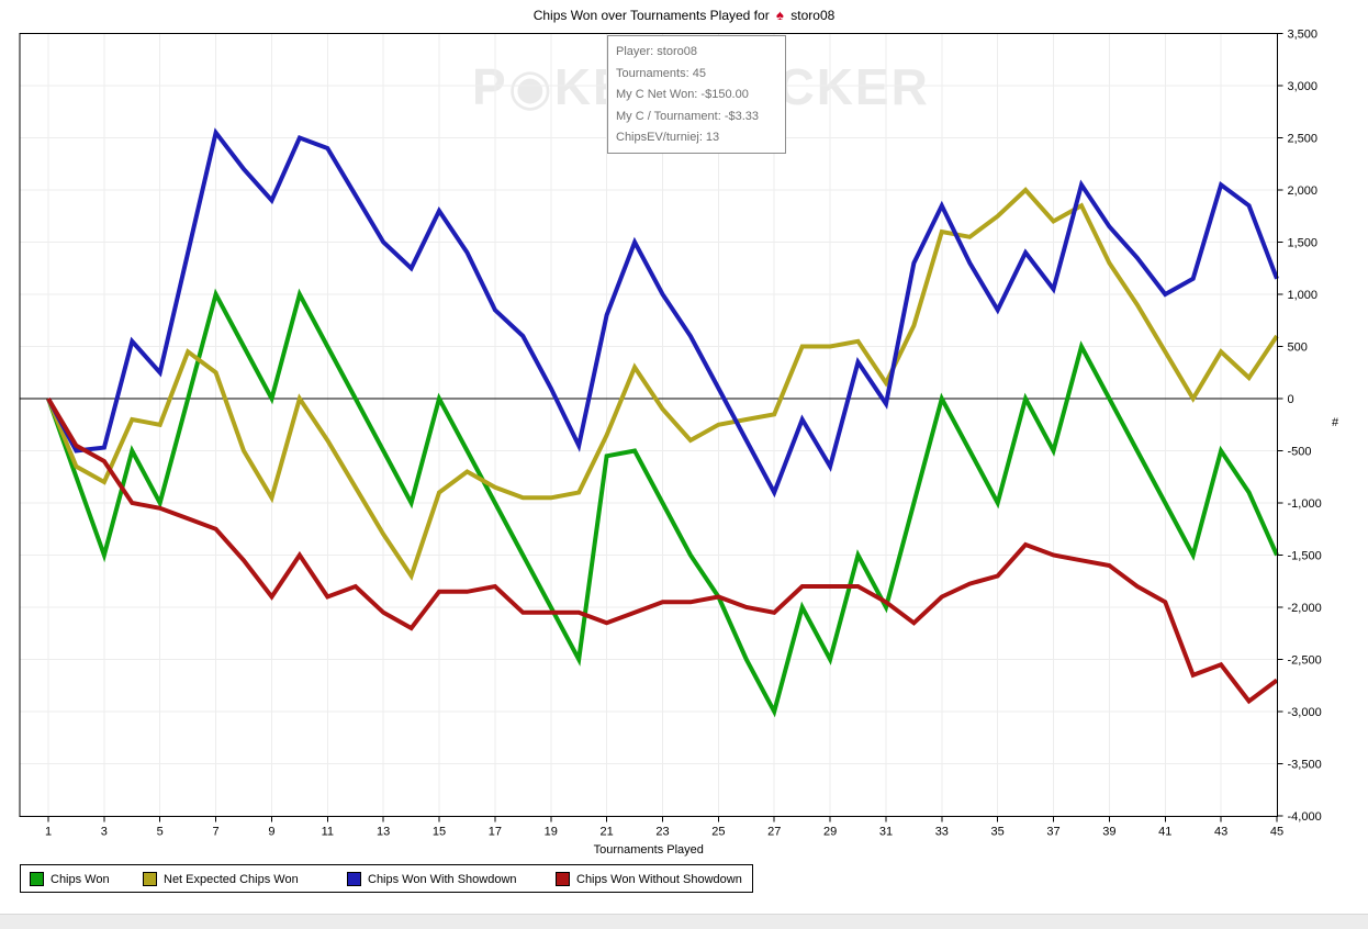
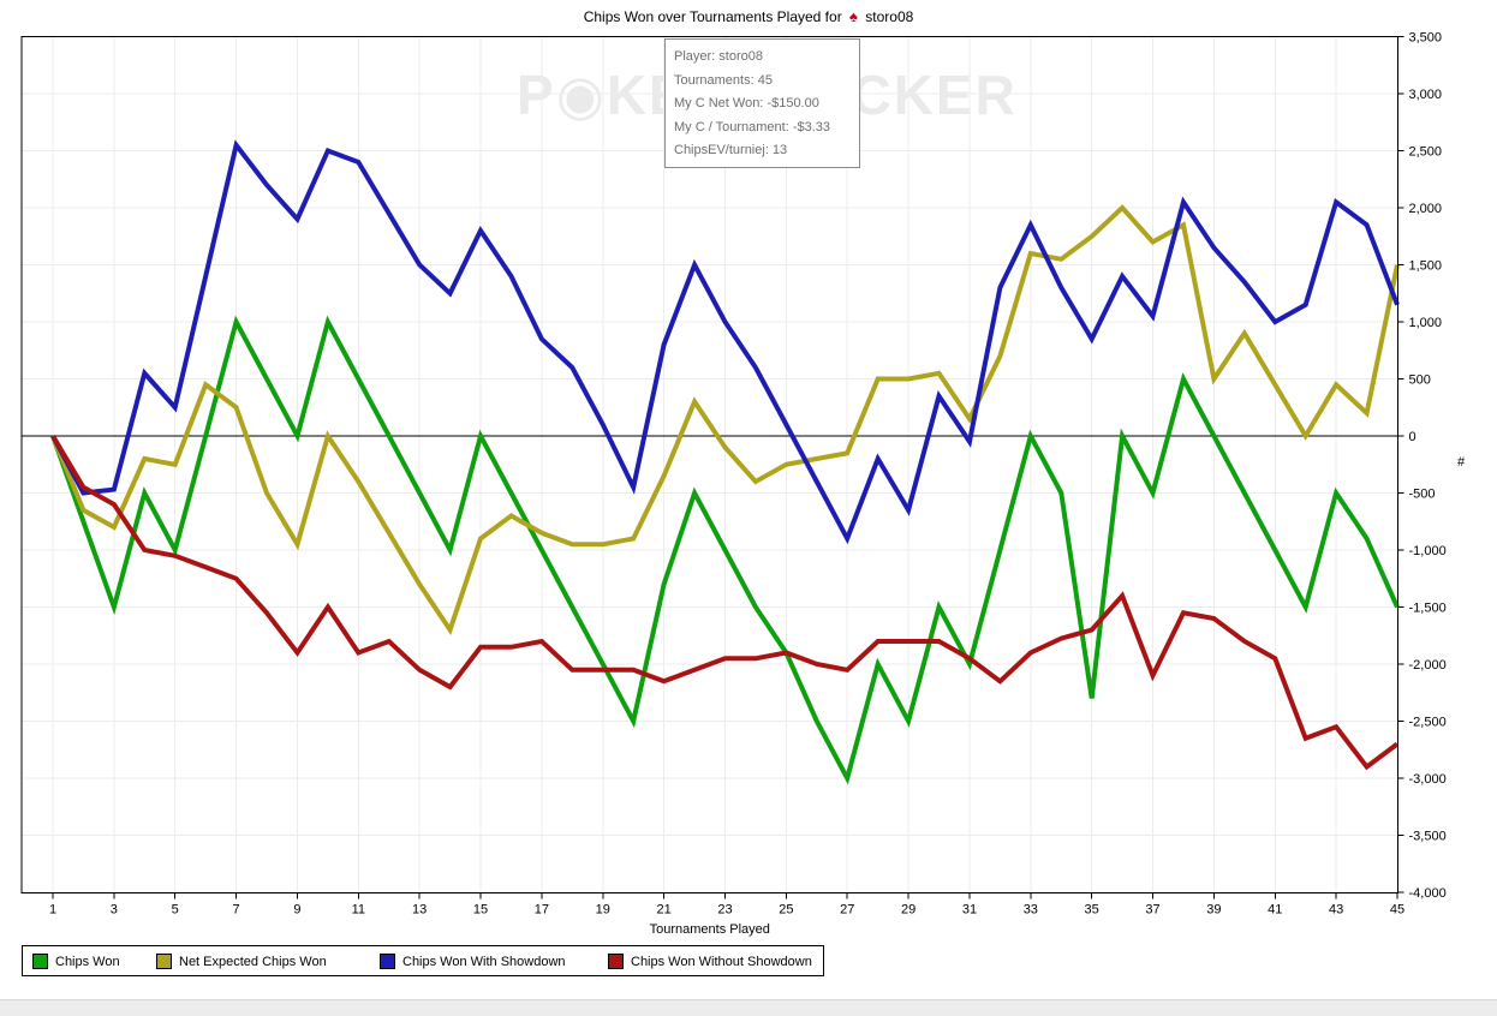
Chips Won/21: -600 -> -1300
Chips Won/35: -1000 -> -2300
Chips Won Without Showdown/37: -1500 -> -2100
Net Expected Chips Won/39: 1300 -> 500
Net Expected Chips Won/45: 600 -> 1500
